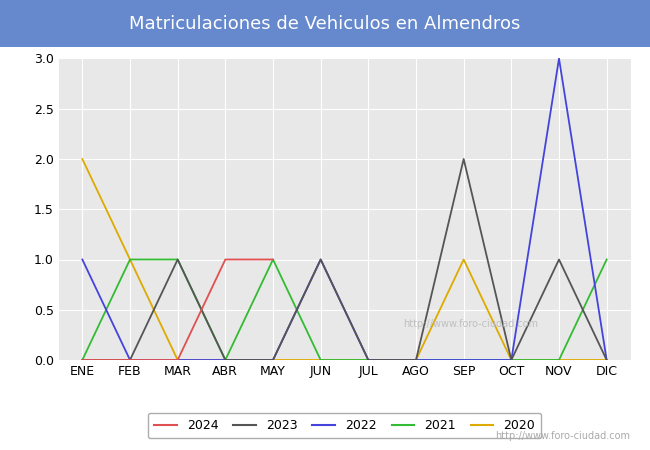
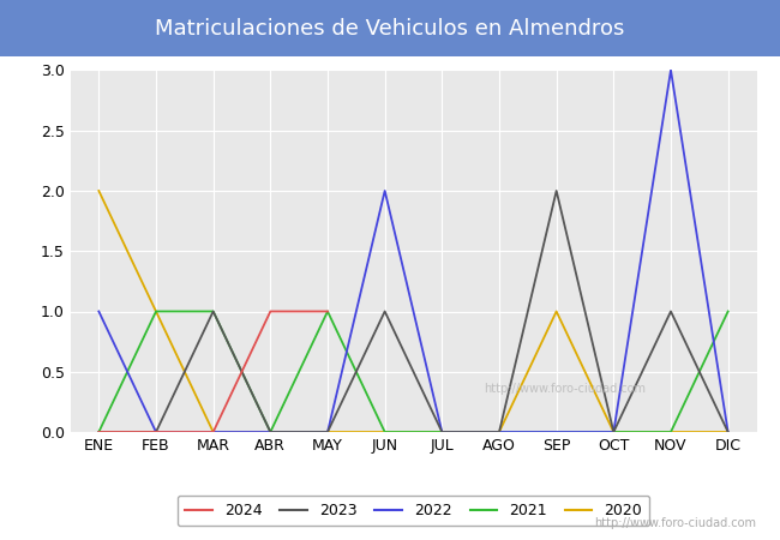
2022/JUN: 1 -> 2
